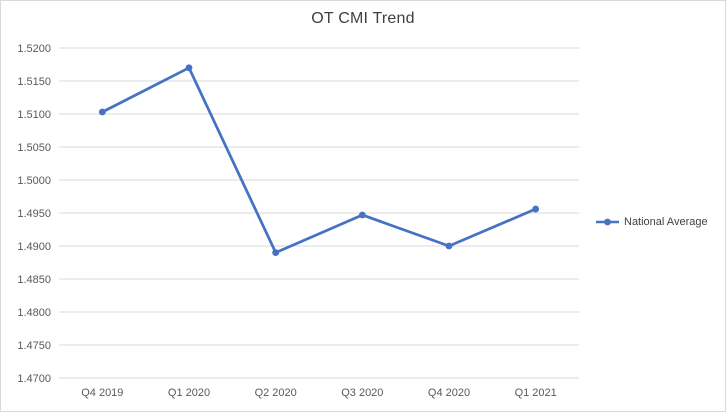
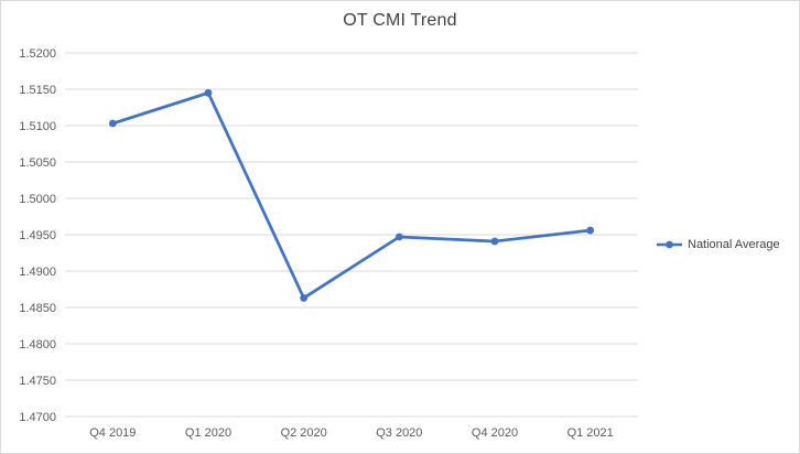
Q1 2020: 1.517 -> 1.514
Q2 2020: 1.489 -> 1.486
Q4 2020: 1.490 -> 1.494
